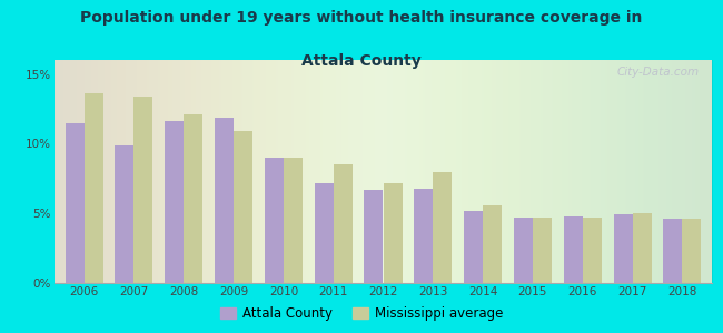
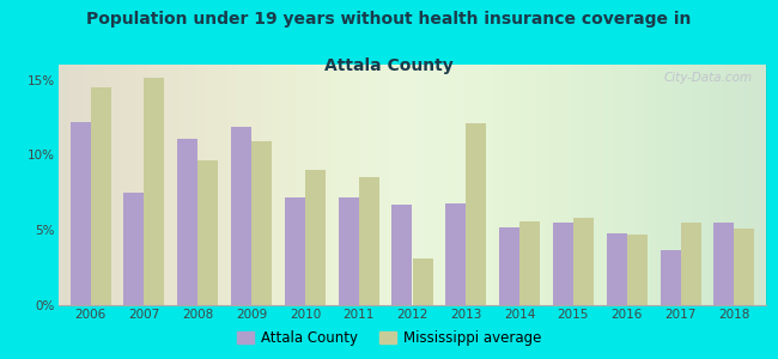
Attala County/2006: 11.5% -> 12.2%
Mississippi average/2006: 13.6% -> 14.5%
Attala County/2007: 9.9% -> 7.5%
Mississippi average/2007: 13.4% -> 15.1%
Attala County/2008: 11.6% -> 11.1%
Mississippi average/2008: 12.1% -> 9.6%
Attala County/2010: 9.0% -> 7.2%
Mississippi average/2012: 7.2% -> 3.1%
Mississippi average/2013: 8.0% -> 12.1%
Attala County/2015: 4.7% -> 5.5%
Mississippi average/2015: 4.7% -> 5.8%
Attala County/2017: 4.9% -> 3.7%
Mississippi average/2017: 5.0% -> 5.5%
Attala County/2018: 4.6% -> 5.5%
Mississippi average/2018: 4.6% -> 5.1%
